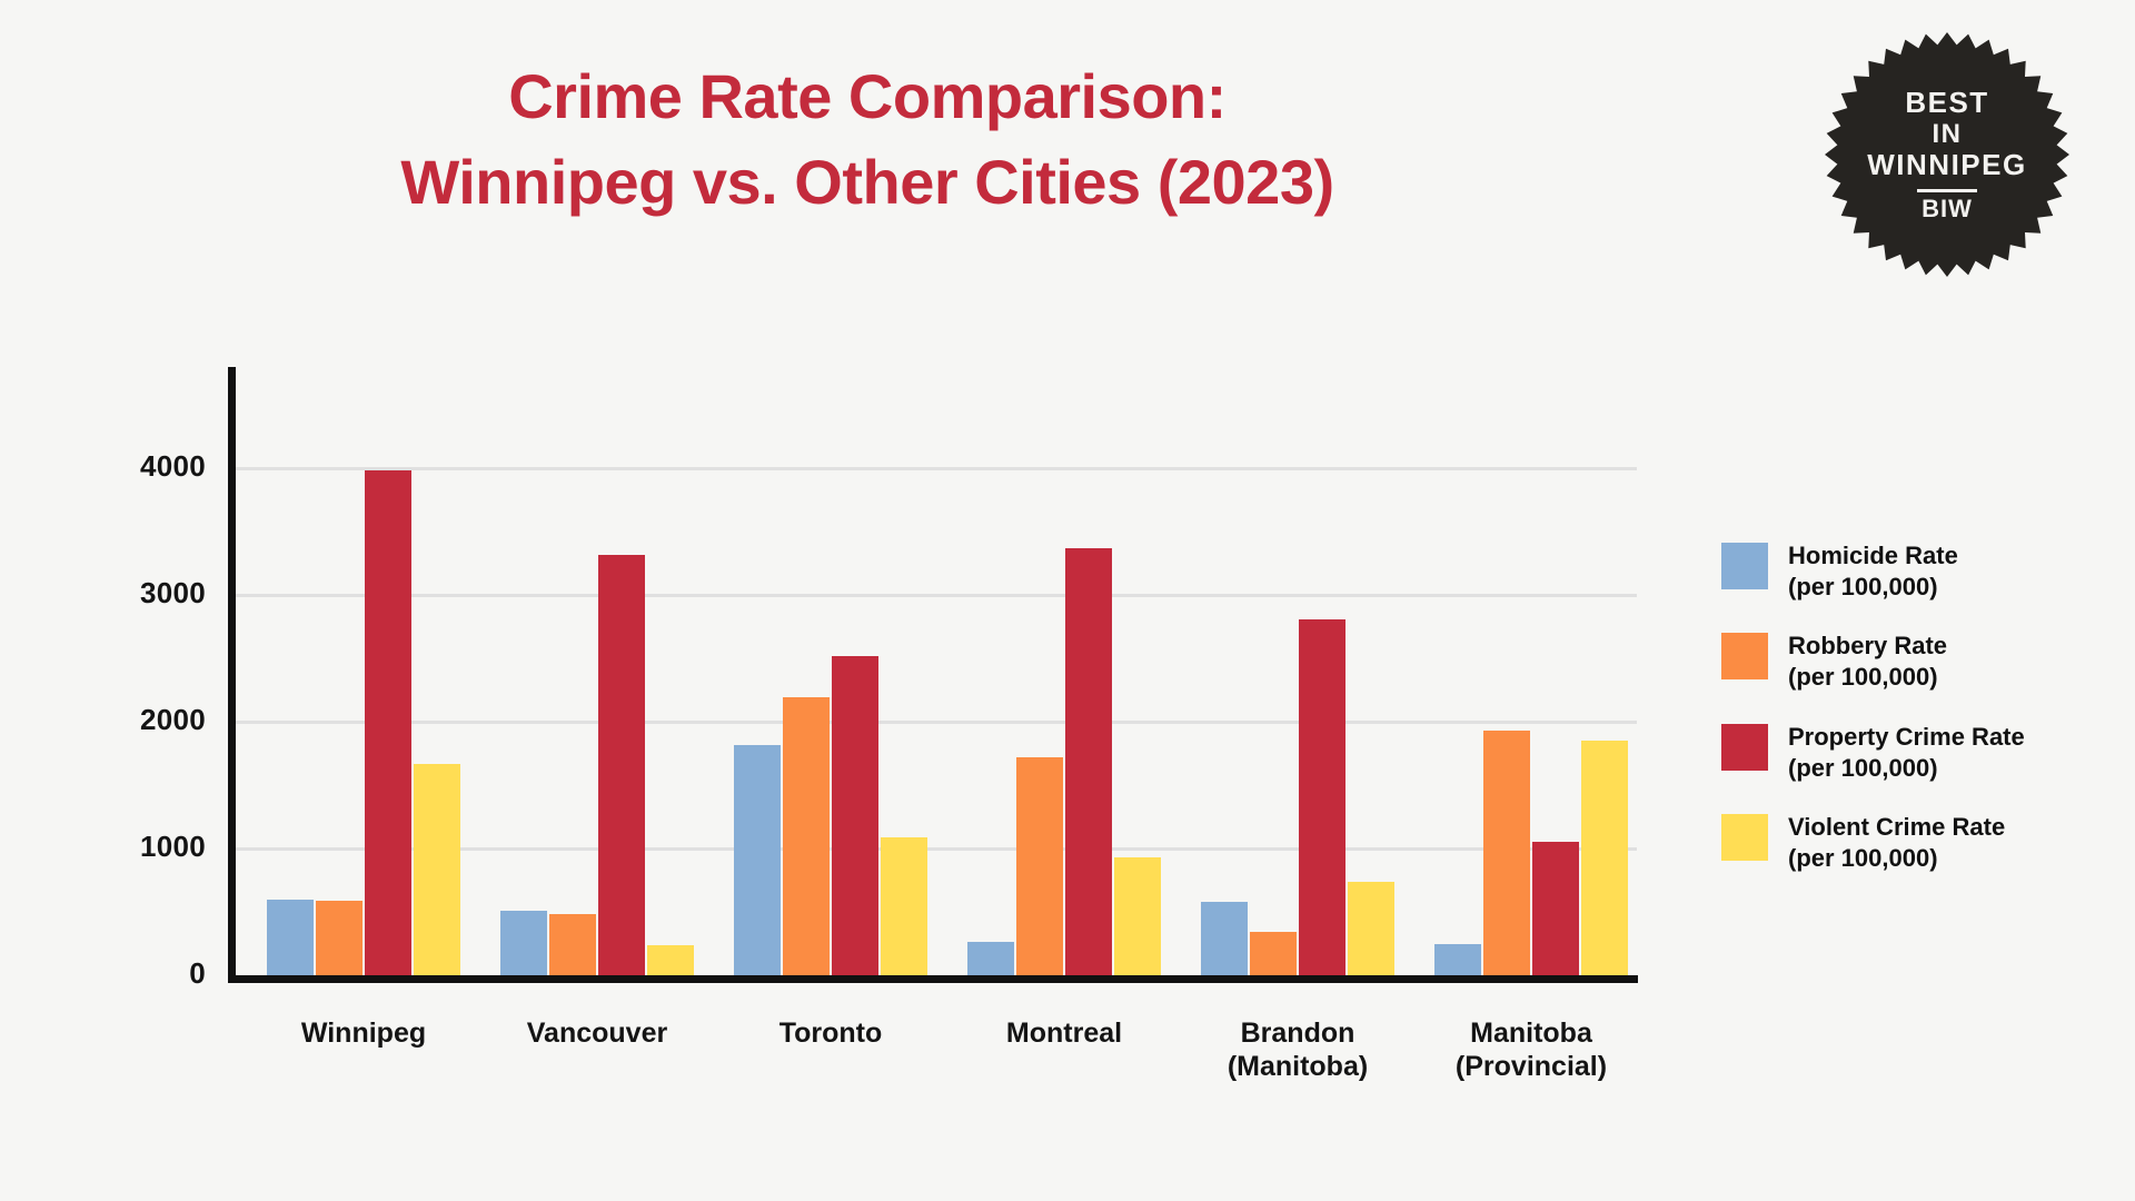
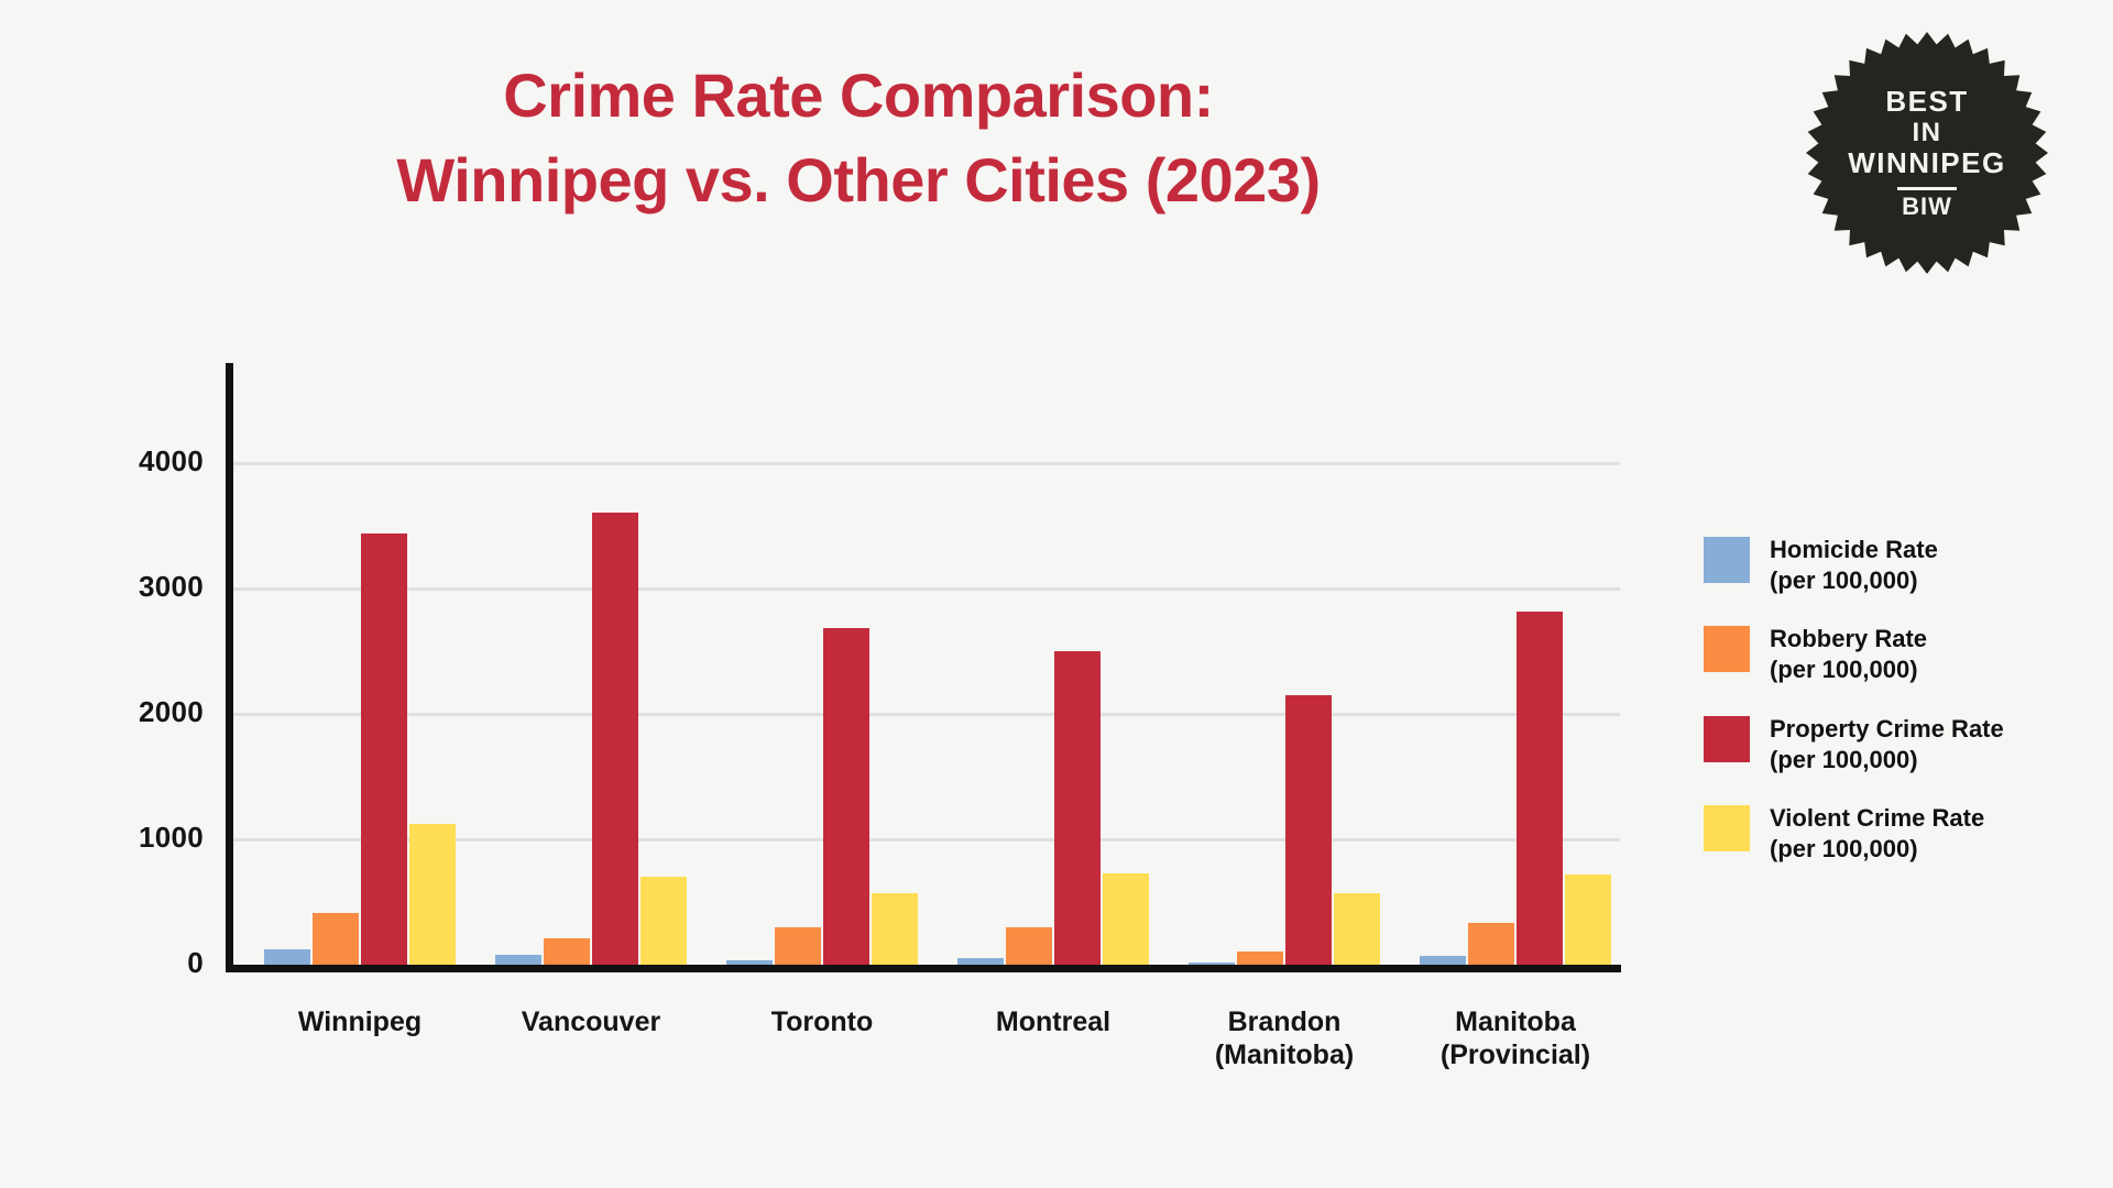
Homicide Rate (per 100,000)/Winnipeg: 600 -> 120
Robbery Rate (per 100,000)/Winnipeg: 590 -> 410
Property Crime Rate (per 100,000)/Winnipeg: 3980 -> 3440
Violent Crime Rate (per 100,000)/Winnipeg: 1670 -> 1120
Homicide Rate (per 100,000)/Vancouver: 510 -> 80
Robbery Rate (per 100,000)/Vancouver: 480 -> 210
Property Crime Rate (per 100,000)/Vancouver: 3320 -> 3610
Violent Crime Rate (per 100,000)/Vancouver: 240 -> 700
Homicide Rate (per 100,000)/Toronto: 1820 -> 40
Robbery Rate (per 100,000)/Toronto: 2190 -> 300
Property Crime Rate (per 100,000)/Toronto: 2520 -> 2690
Violent Crime Rate (per 100,000)/Toronto: 1090 -> 580
Homicide Rate (per 100,000)/Montreal: 260 -> 60
Robbery Rate (per 100,000)/Montreal: 1720 -> 300
Property Crime Rate (per 100,000)/Montreal: 3370 -> 2500
Violent Crime Rate (per 100,000)/Montreal: 930 -> 720
Homicide Rate (per 100,000)/Brandon (Manitoba): 580 -> 20
Robbery Rate (per 100,000)/Brandon (Manitoba): 340 -> 110
Property Crime Rate (per 100,000)/Brandon (Manitoba): 2810 -> 2150
Violent Crime Rate (per 100,000)/Brandon (Manitoba): 740 -> 570
Homicide Rate (per 100,000)/Manitoba (Provincial): 250 -> 70
Robbery Rate (per 100,000)/Manitoba (Provincial): 1930 -> 330
Property Crime Rate (per 100,000)/Manitoba (Provincial): 1050 -> 2820
Violent Crime Rate (per 100,000)/Manitoba (Provincial): 1850 -> 720
